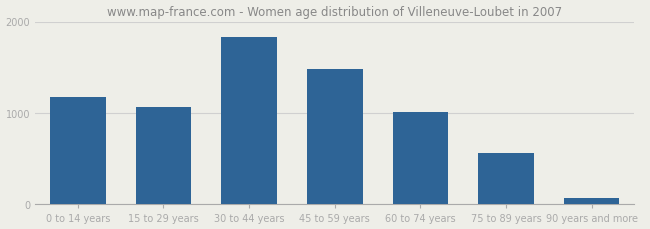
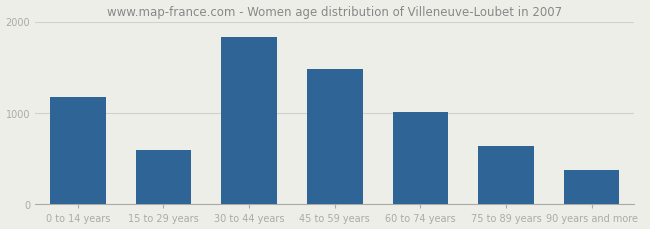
15 to 29 years: 1060 -> 600
75 to 89 years: 560 -> 640
90 years and more: 80 -> 380
